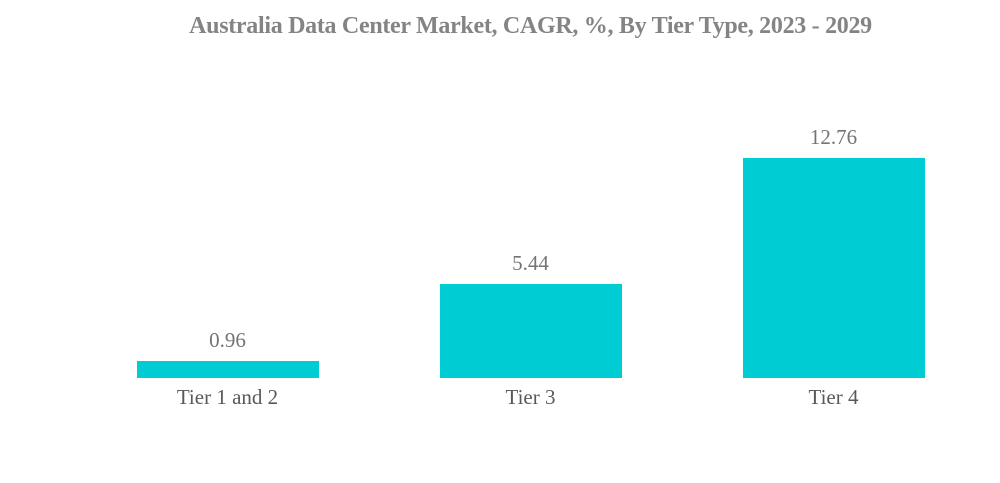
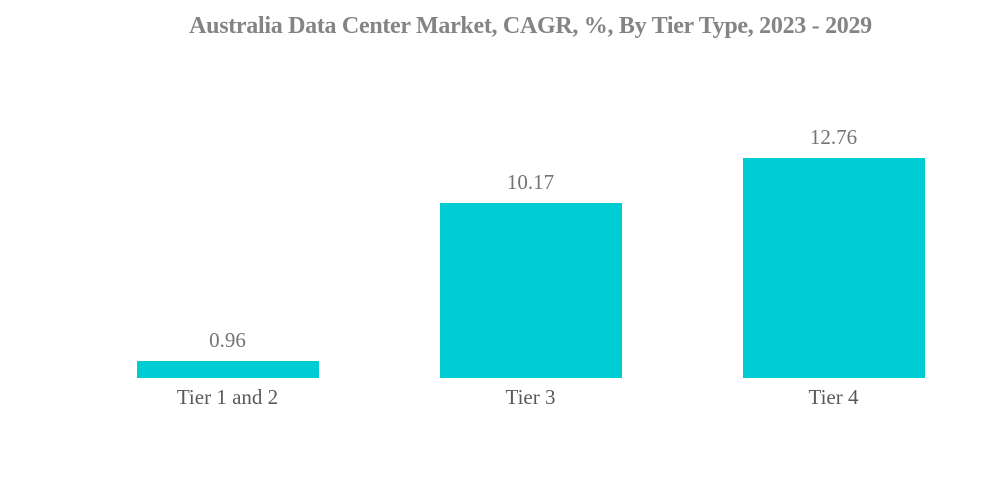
Tier 3: 5.44 -> 10.17
